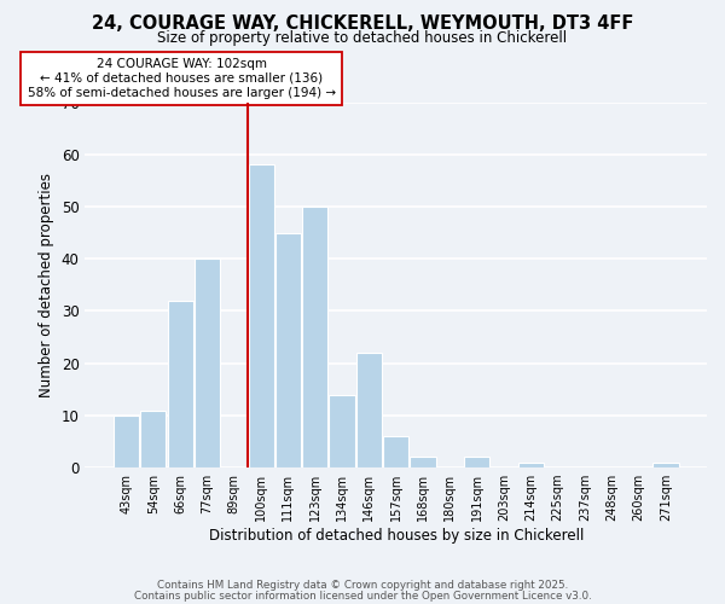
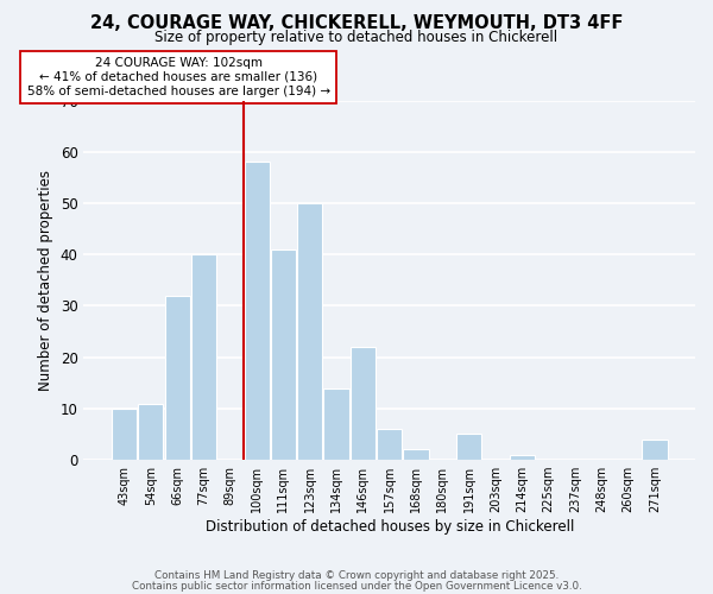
111sqm: 45 -> 41
191sqm: 2 -> 5
271sqm: 1 -> 4
